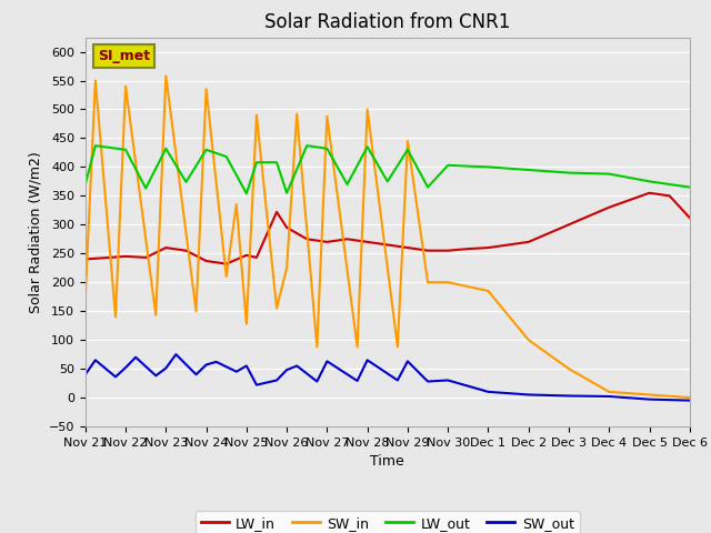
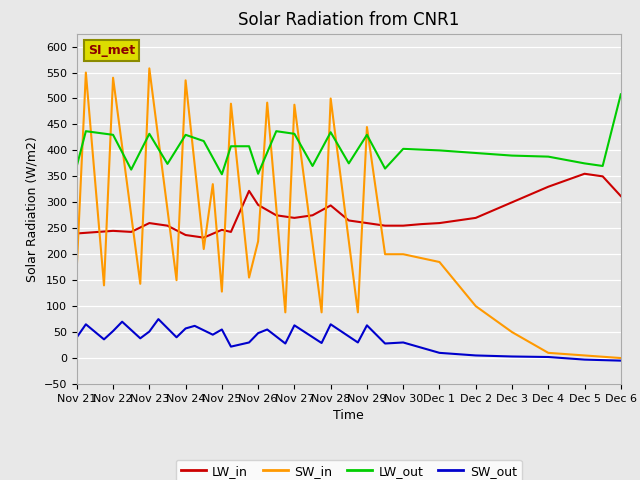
LW_in/Nov 28: 270 -> 294
LW_out/Dec 6: 365 -> 508
